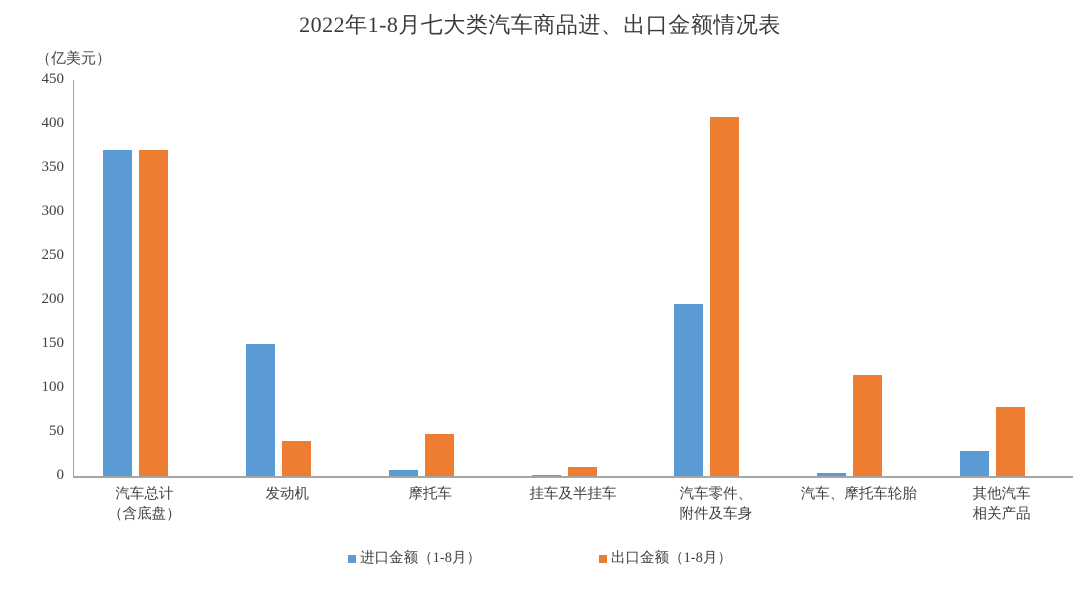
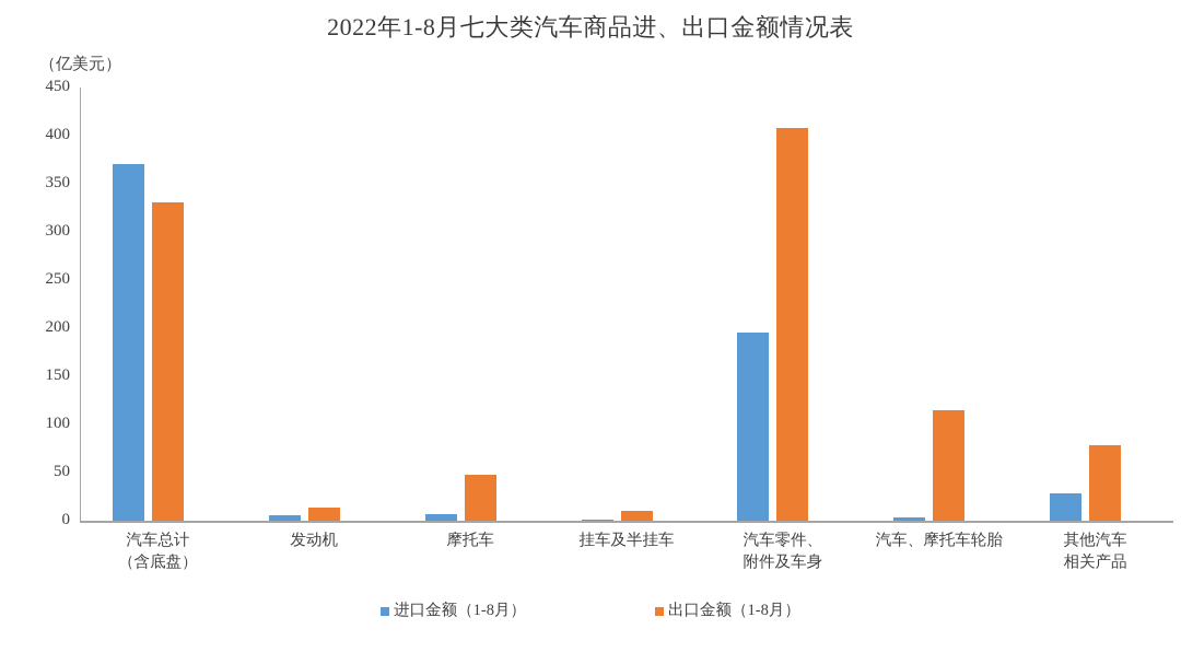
出口金额（1-8月）/汽车总计 （含底盘）: 370 -> 330
进口金额（1-8月）/发动机: 150 -> 10
出口金额（1-8月）/发动机: 40 -> 10
